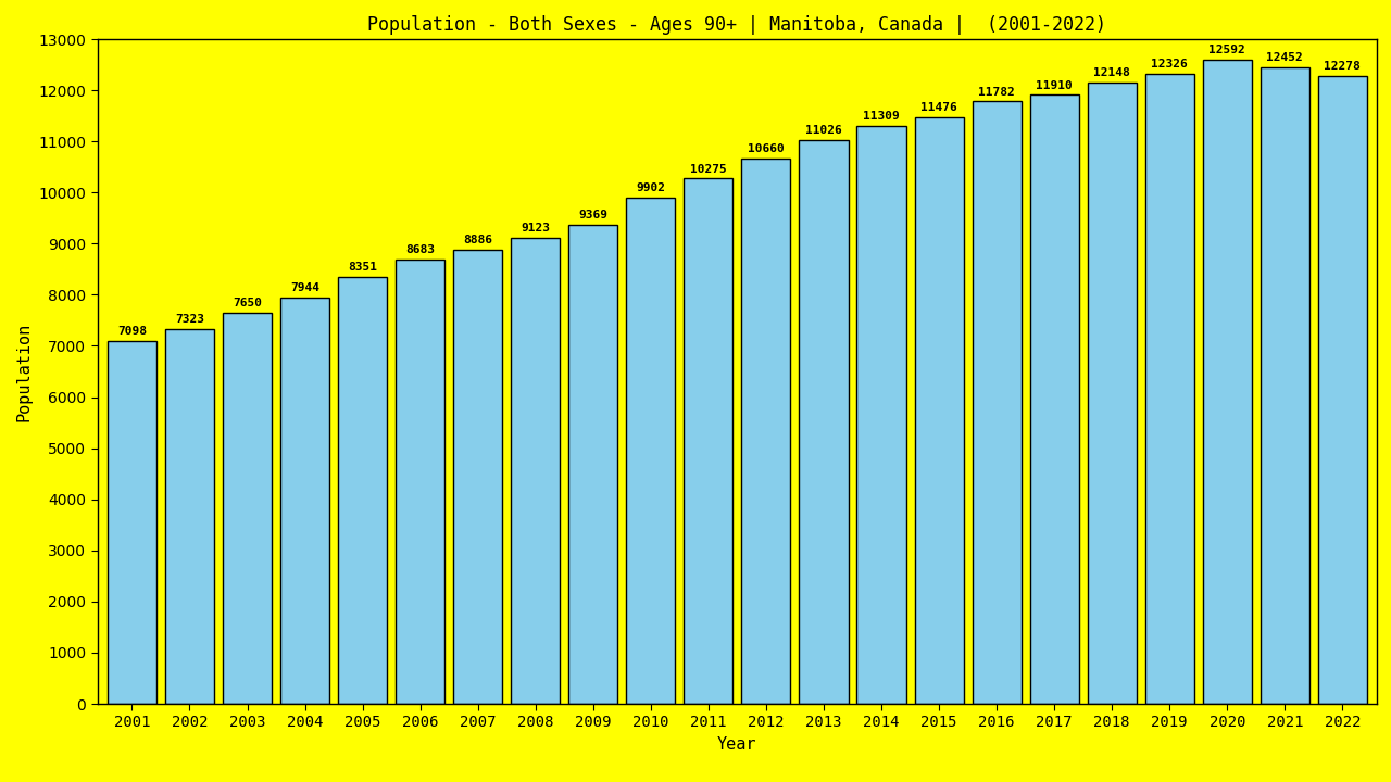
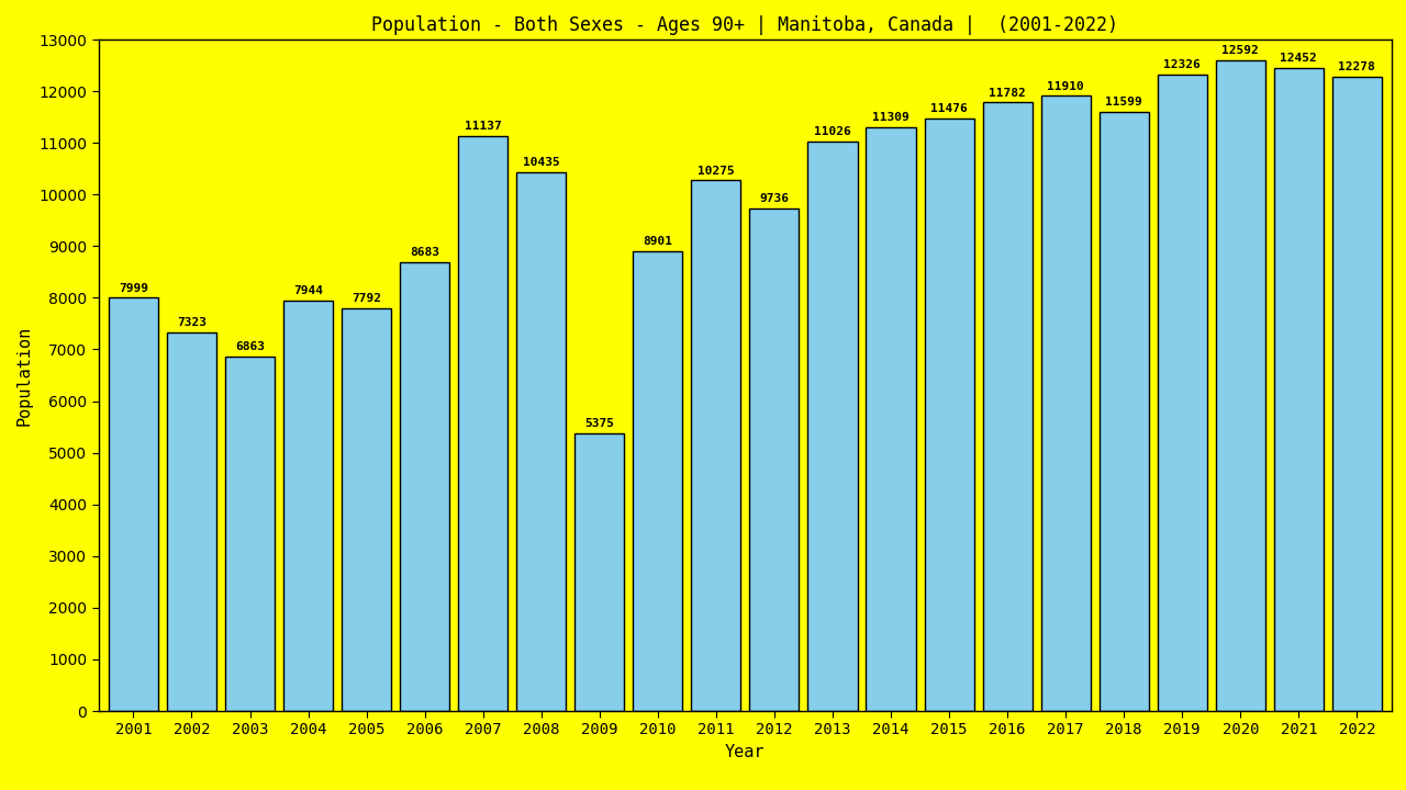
2001: 7098 -> 7999
2003: 7650 -> 6863
2005: 8351 -> 7792
2007: 8886 -> 11137
2008: 9123 -> 10435
2009: 9369 -> 5375
2010: 9902 -> 8901
2012: 10660 -> 9736
2018: 12148 -> 11599
